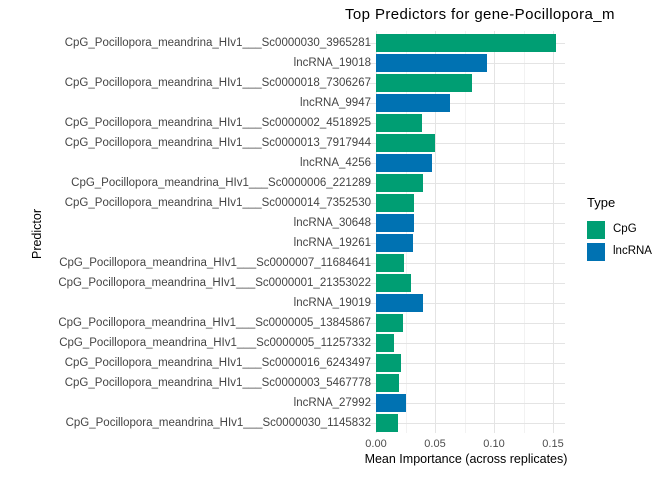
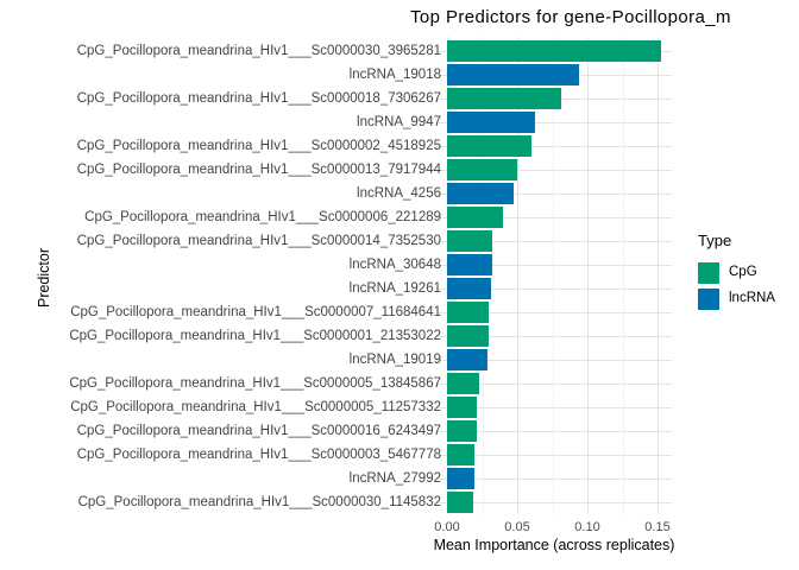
CpG_Pocillopora_meandrina_HIv1___Sc0000002_4518925: 0.039 -> 0.060
CpG_Pocillopora_meandrina_HIv1___Sc0000007_11684641: 0.024 -> 0.030
lncRNA_19019: 0.040 -> 0.029
CpG_Pocillopora_meandrina_HIv1___Sc0000005_11257332: 0.015 -> 0.021
lncRNA_27992: 0.025 -> 0.019
